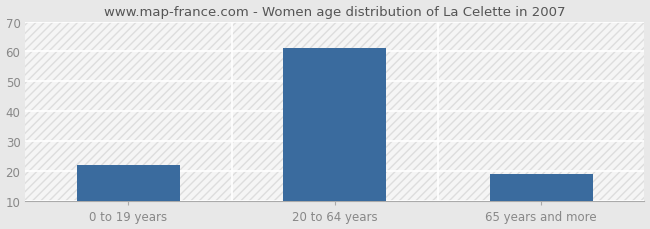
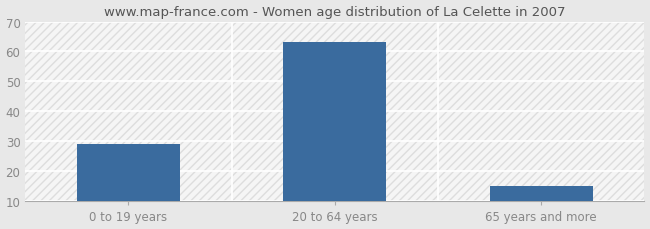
0 to 19 years: 22 -> 29
20 to 64 years: 61 -> 63
65 years and more: 19 -> 15
